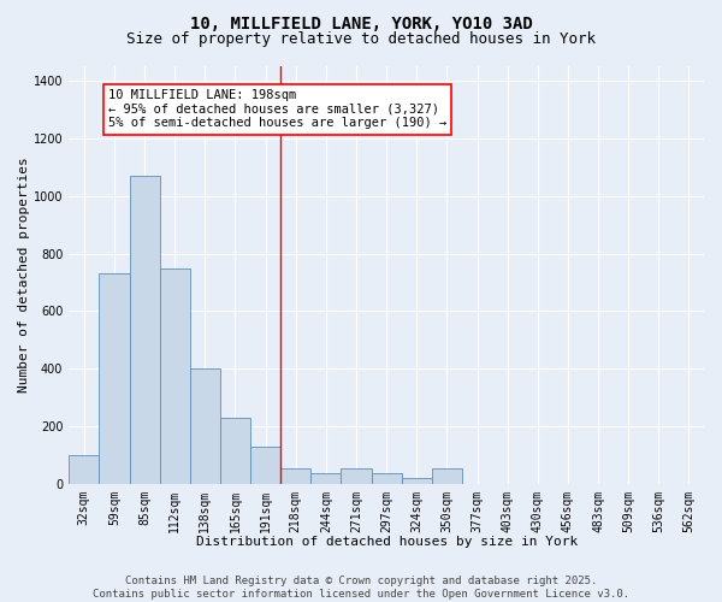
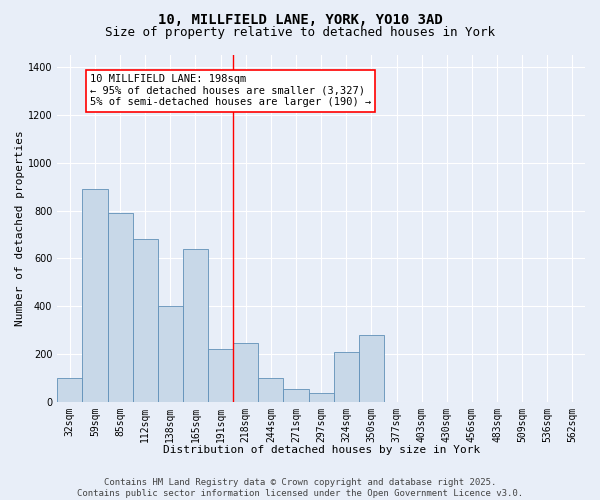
59sqm: 730 -> 890
85sqm: 1070 -> 790
112sqm: 750 -> 680
165sqm: 230 -> 640
191sqm: 130 -> 220
218sqm: 55 -> 245
244sqm: 40 -> 100
324sqm: 20 -> 210
350sqm: 55 -> 280
